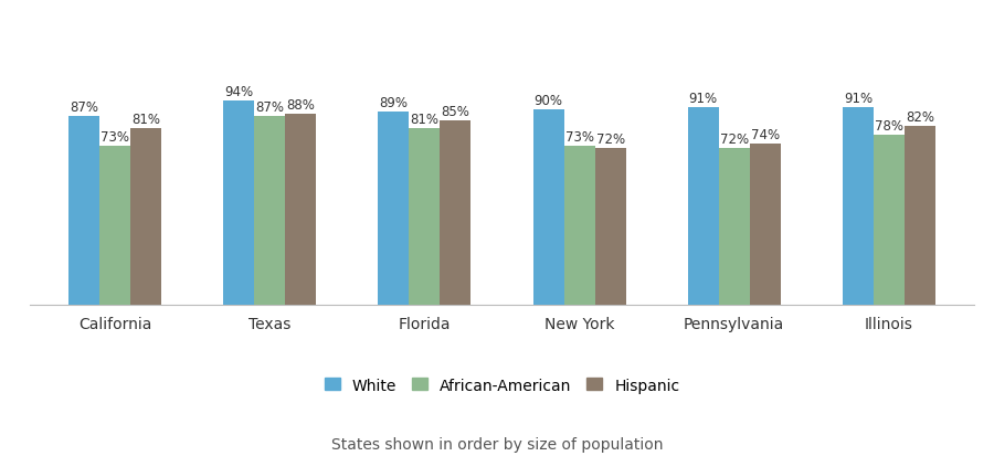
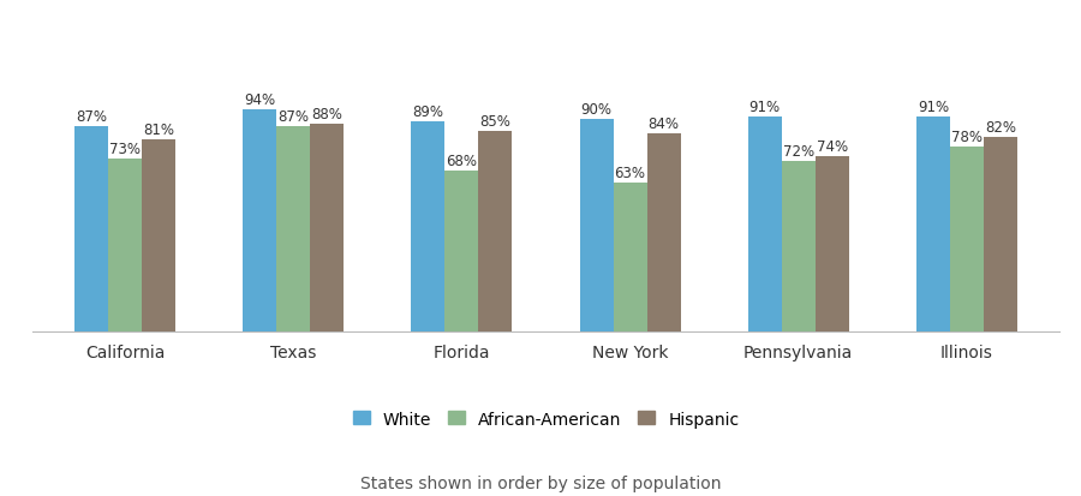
African-American/Florida: 81% -> 68%
African-American/New York: 73% -> 63%
Hispanic/New York: 72% -> 84%
